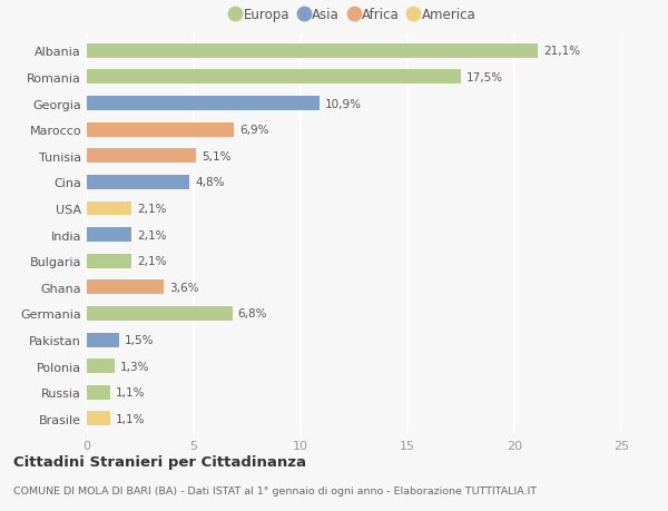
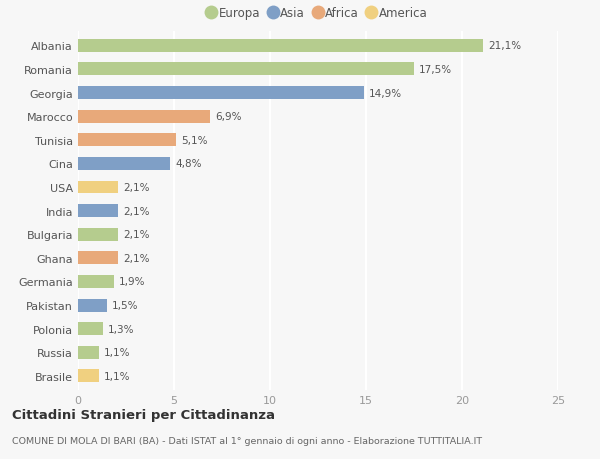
Georgia: 10,9% -> 14,9%
Ghana: 3,6% -> 2,1%
Germania: 6,8% -> 1,9%
